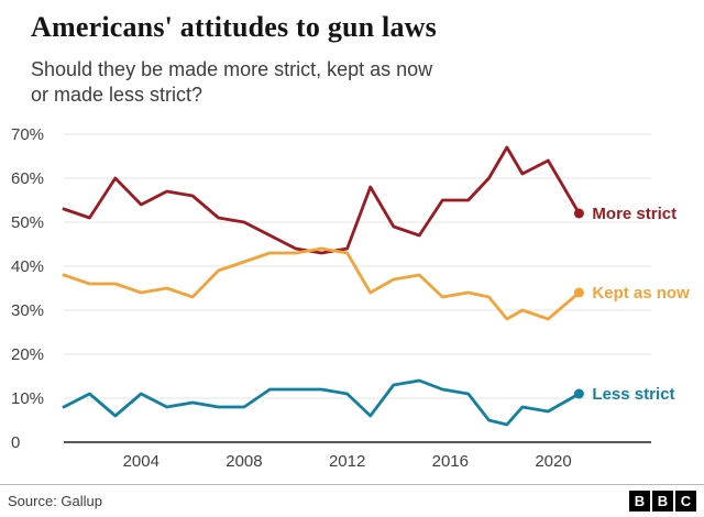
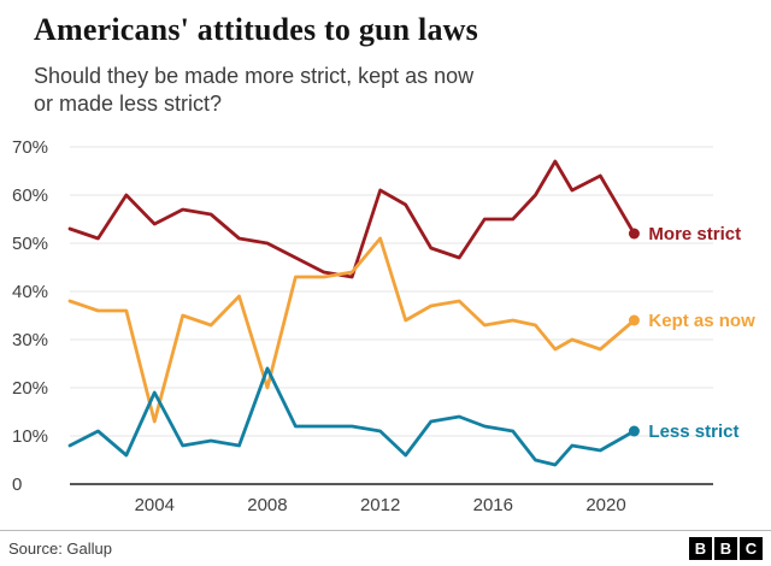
Kept as now/2004: 34% -> 13%
Less strict/2004: 11% -> 19%
Kept as now/2008: 41% -> 20%
Less strict/2008: 8% -> 24%
More strict/2012: 44% -> 61%
Kept as now/2012: 43% -> 51%
